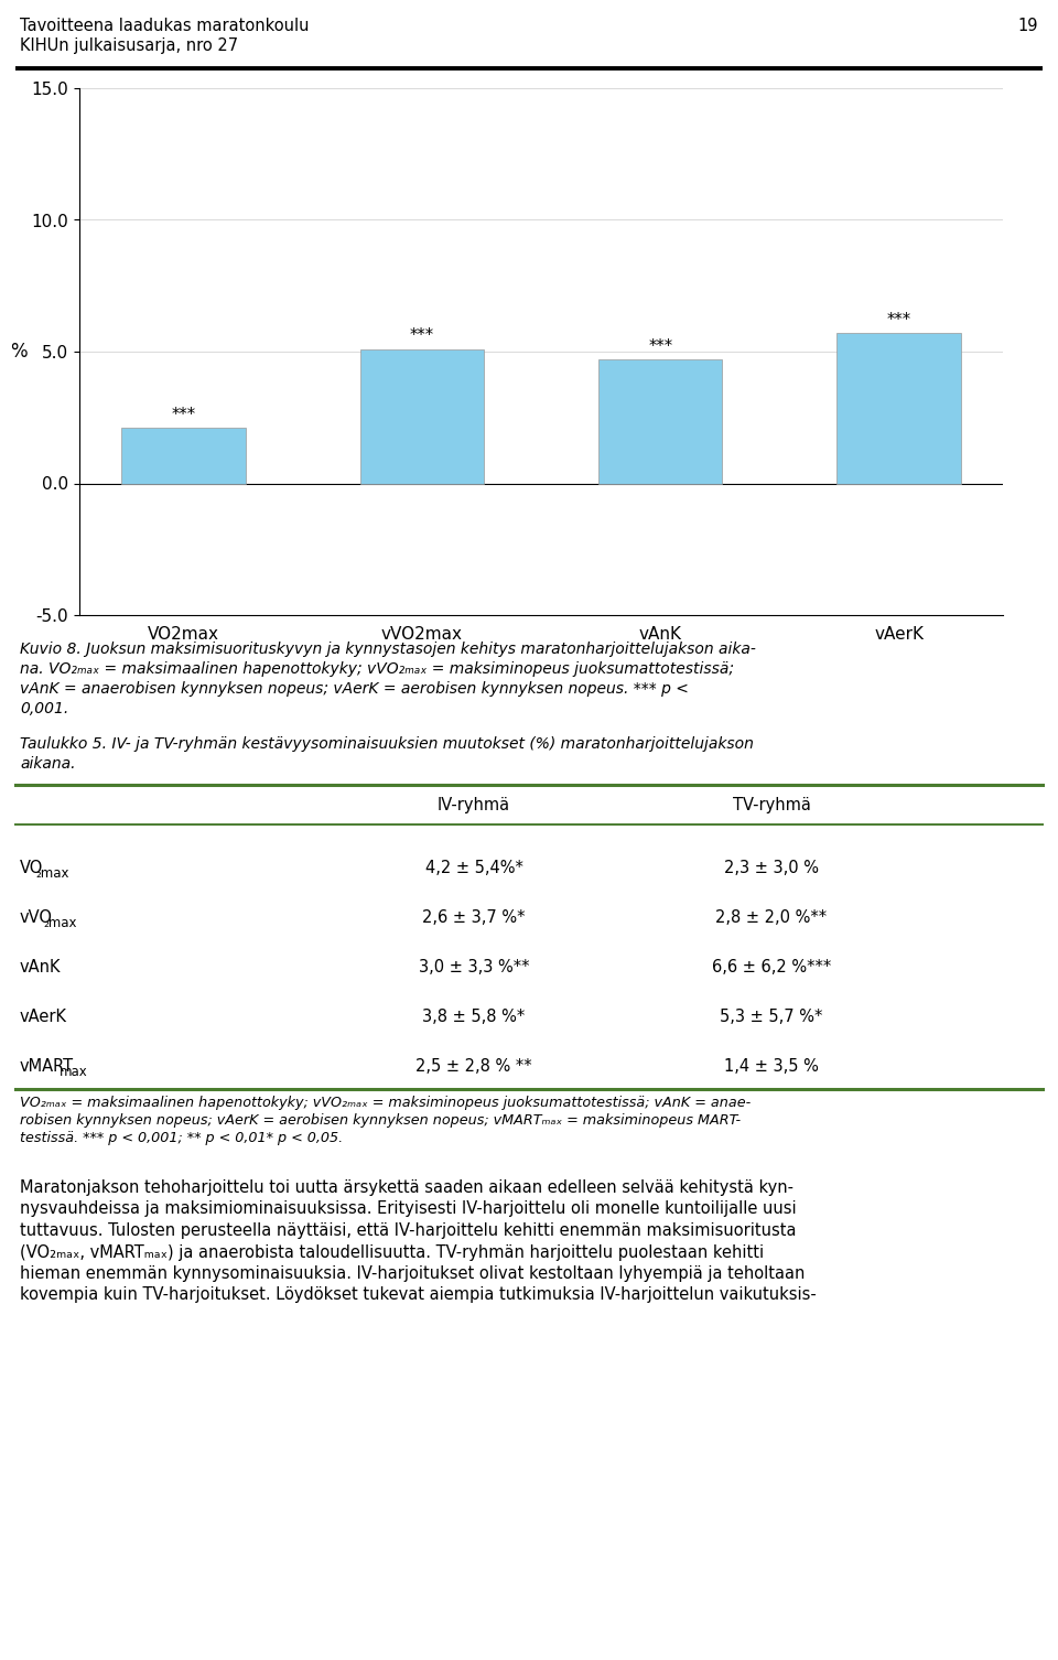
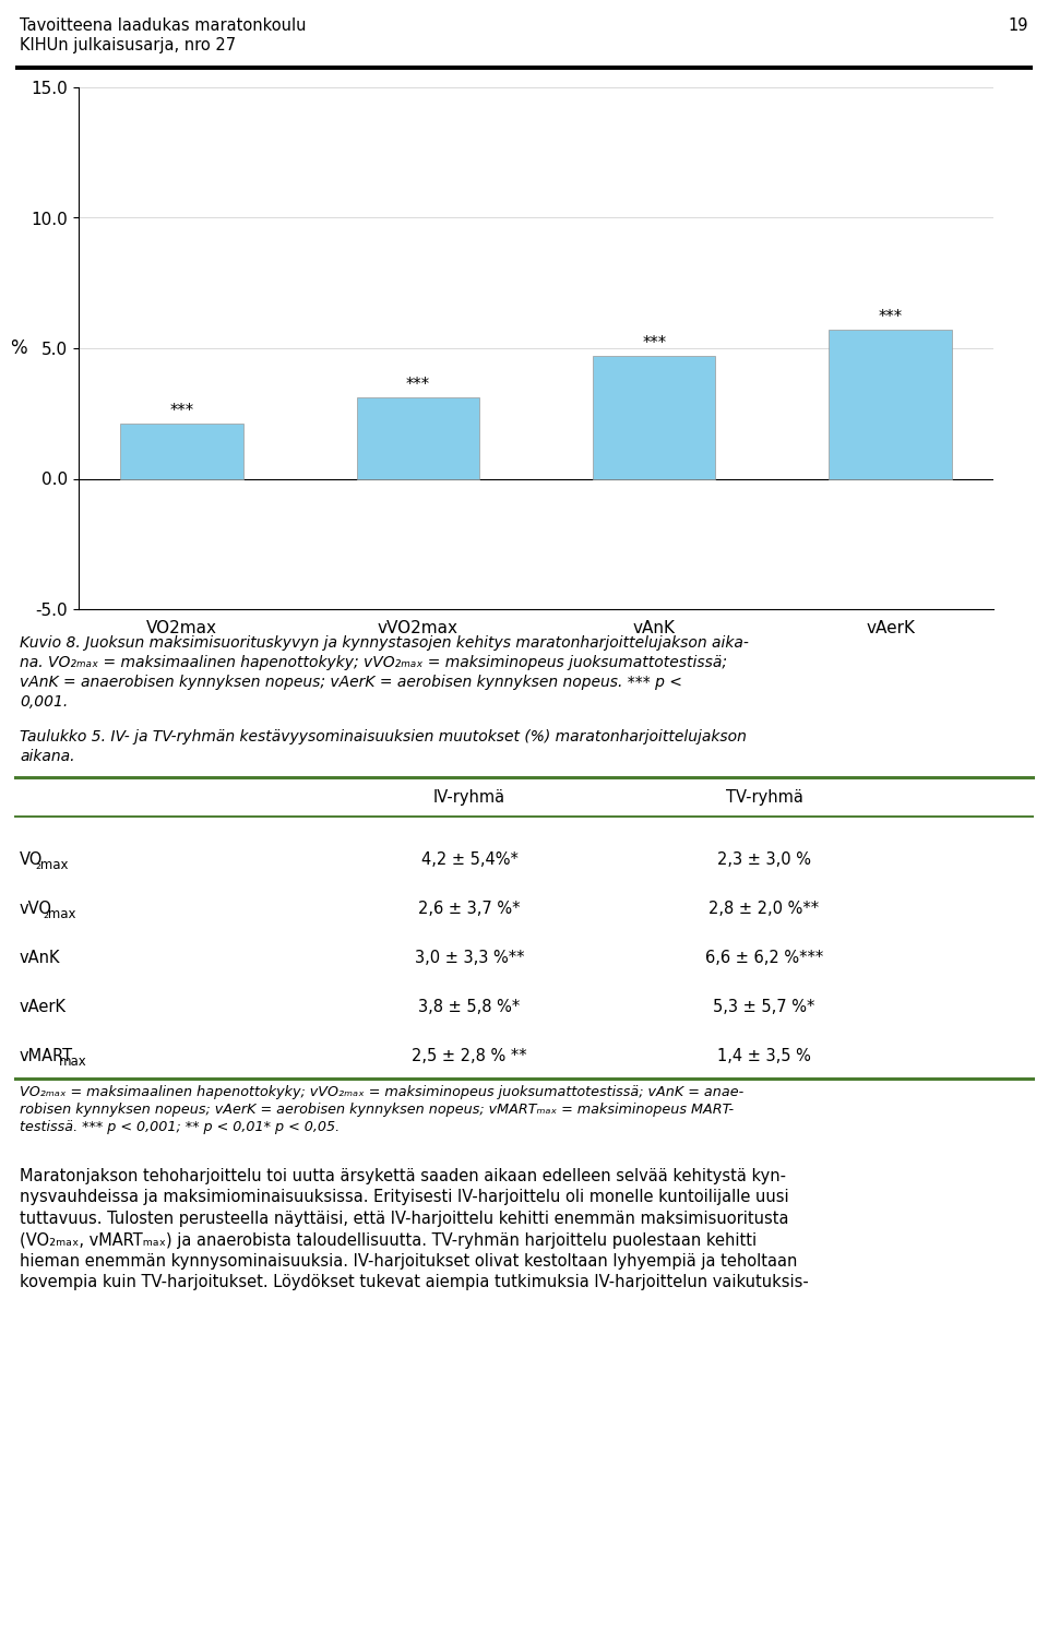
vVO2max: 5.1 -> 3.1
